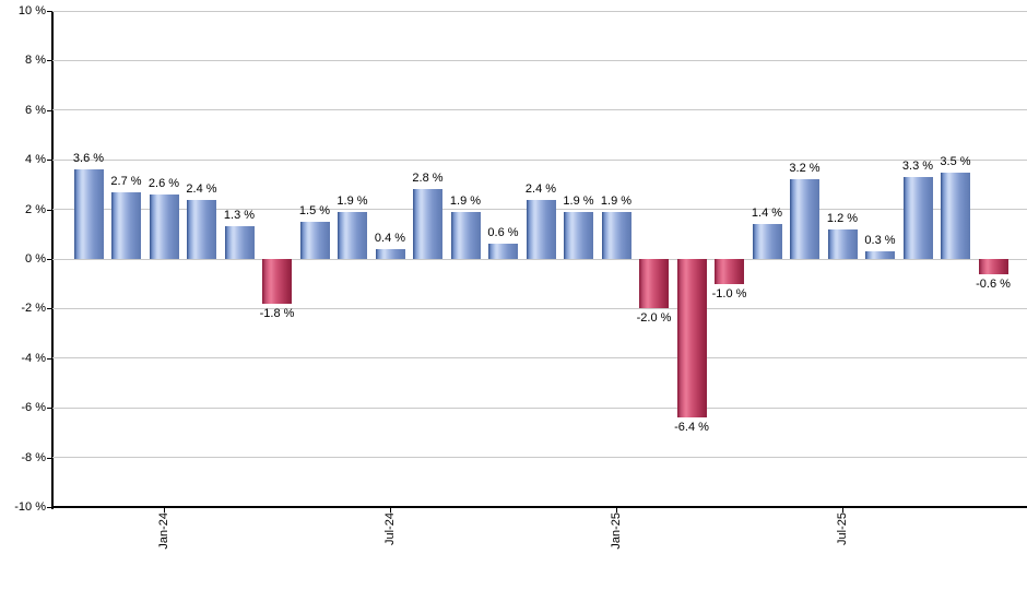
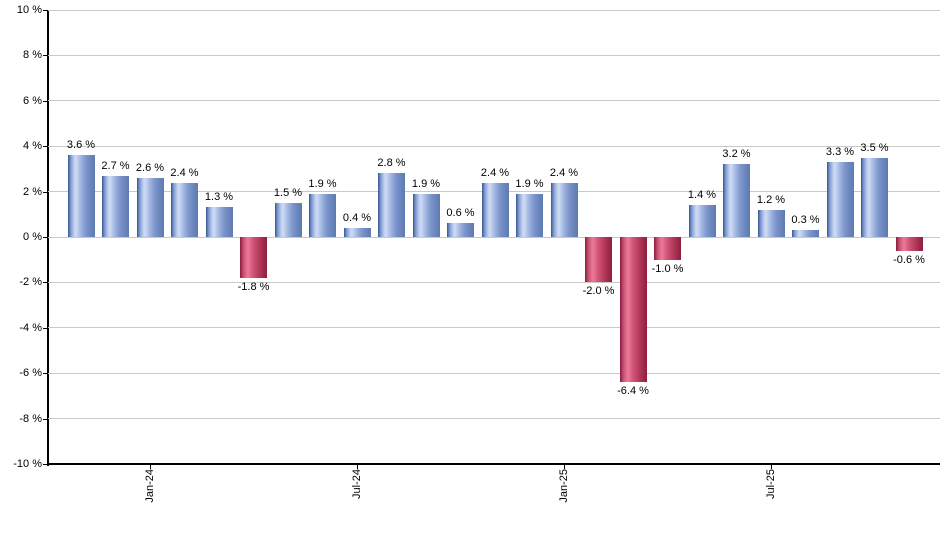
Jan-25: 1.9 -> 2.4
